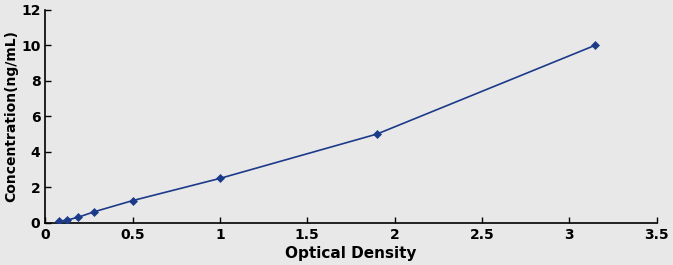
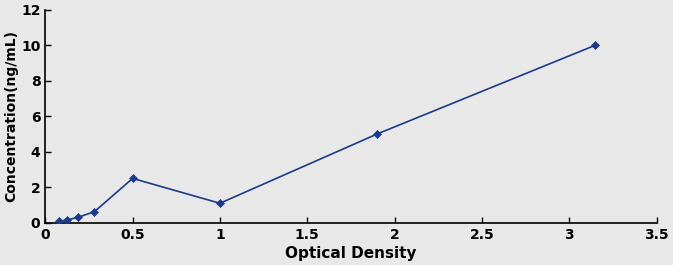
0.5: 1.2 -> 2.5
1: 2.5 -> 1.1
